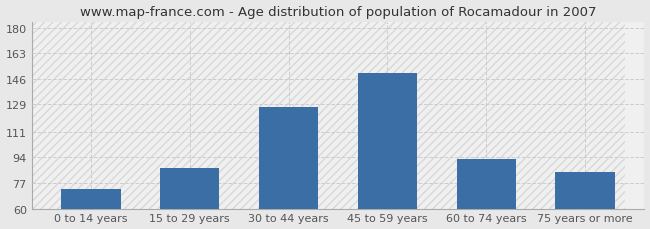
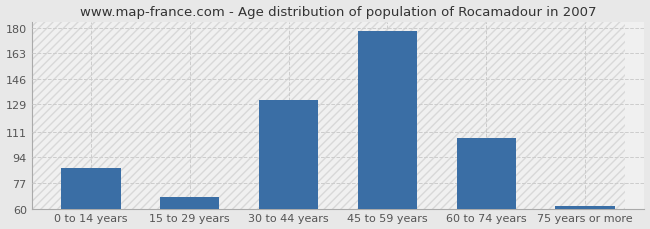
0 to 14 years: 73 -> 87
15 to 29 years: 87 -> 68
30 to 44 years: 127 -> 132
45 to 59 years: 150 -> 178
60 to 74 years: 93 -> 107
75 years or more: 84 -> 62
